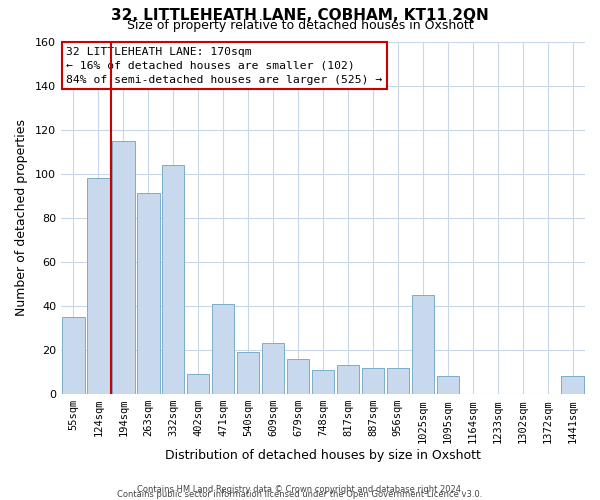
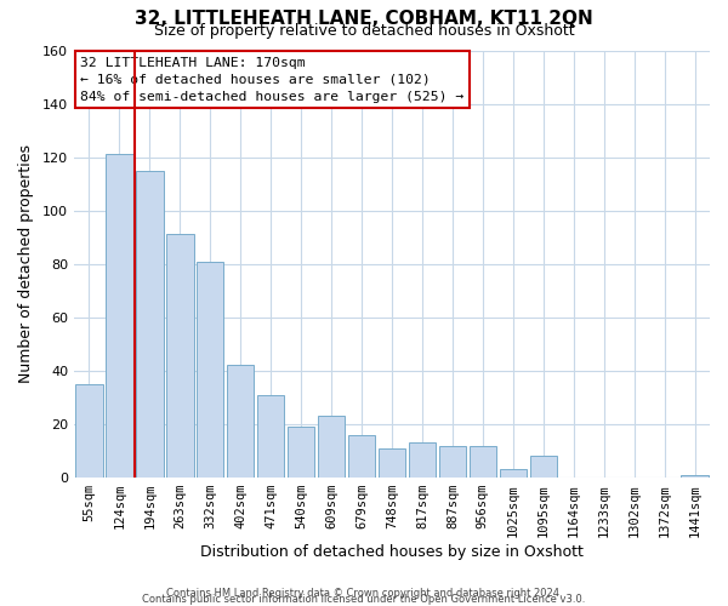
124sqm: 98 -> 121
332sqm: 104 -> 81
402sqm: 9 -> 42
471sqm: 41 -> 31
1025sqm: 45 -> 3
1441sqm: 8 -> 1
